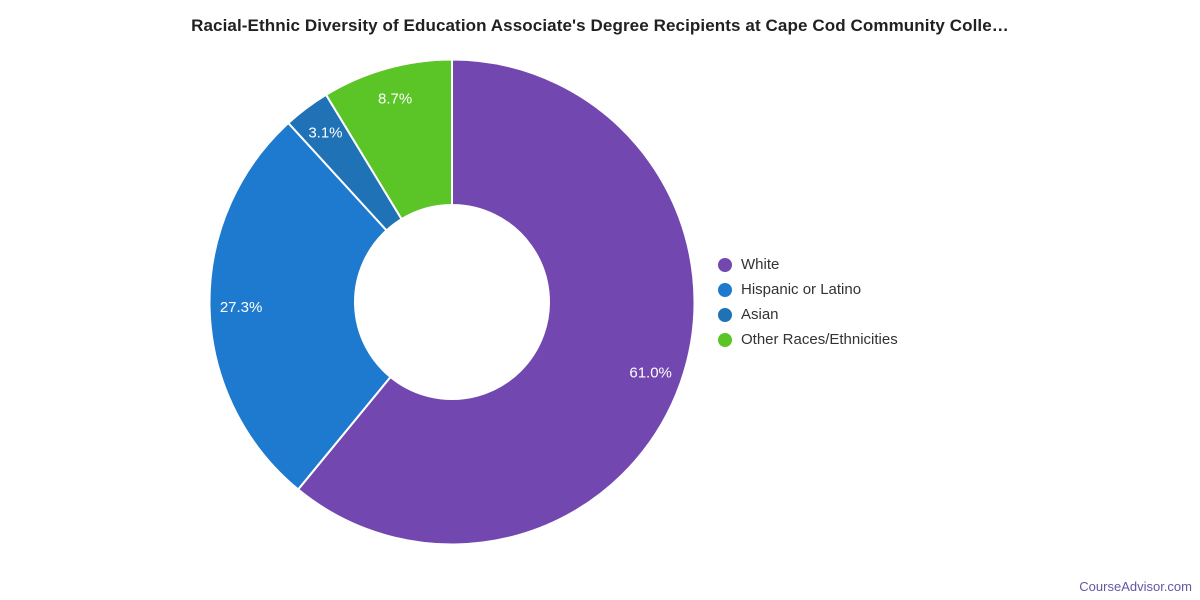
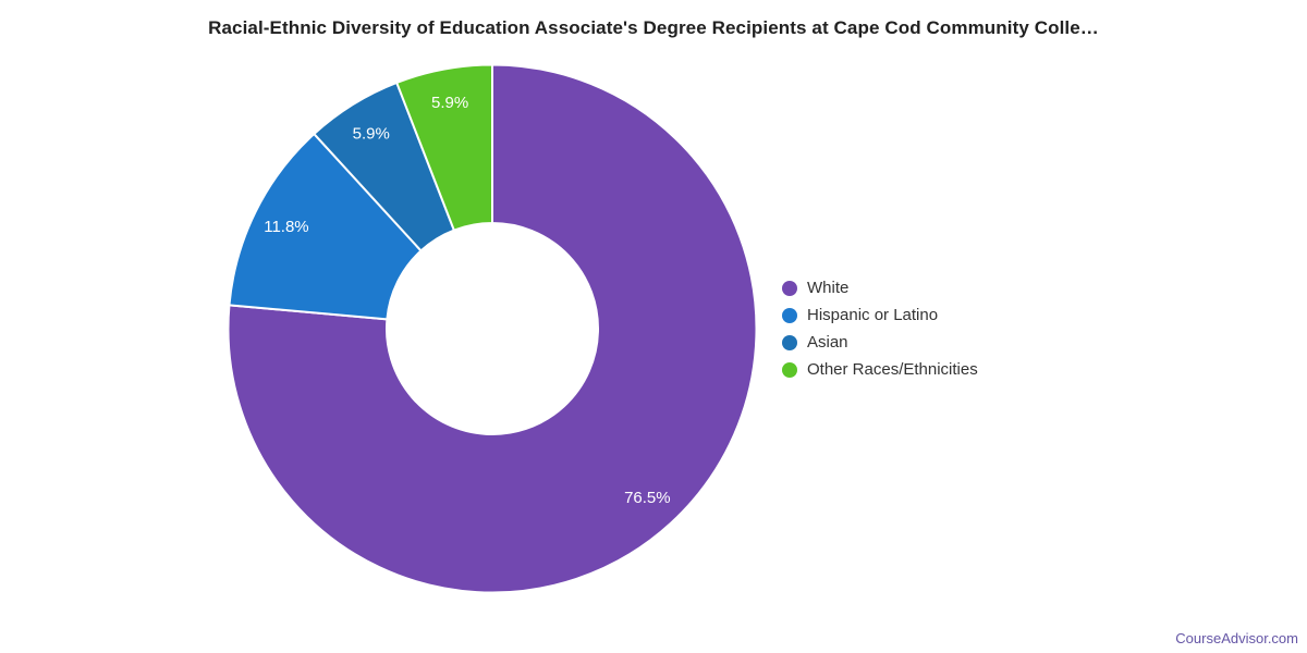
White: 61.0% -> 76.5%
Hispanic or Latino: 27.3% -> 11.8%
Asian: 3.1% -> 5.9%
Other Races/Ethnicities: 8.7% -> 5.9%
